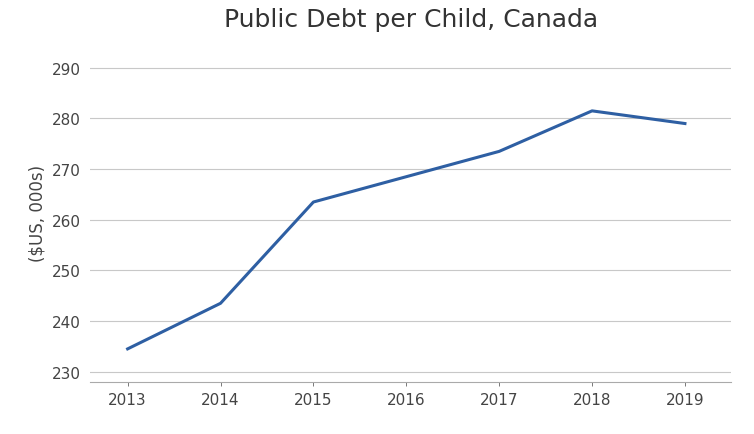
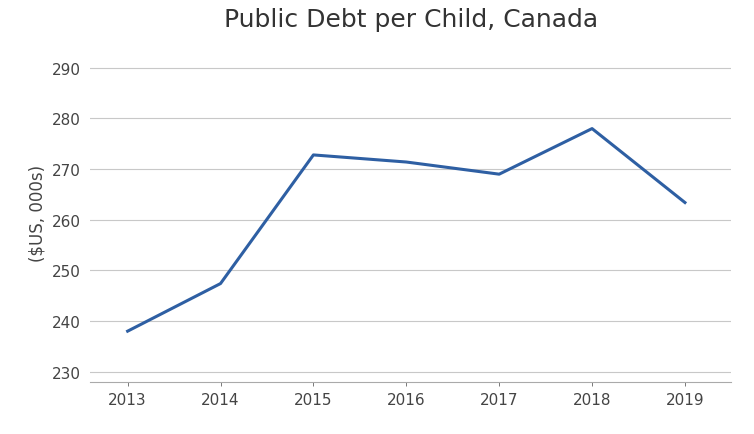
2013: 234.5 -> 238.0
2014: 243.5 -> 247.4
2015: 263.5 -> 272.8
2016: 268.5 -> 271.4
2017: 273.5 -> 269.0
2018: 281.5 -> 278.0
2019: 279.0 -> 263.4
